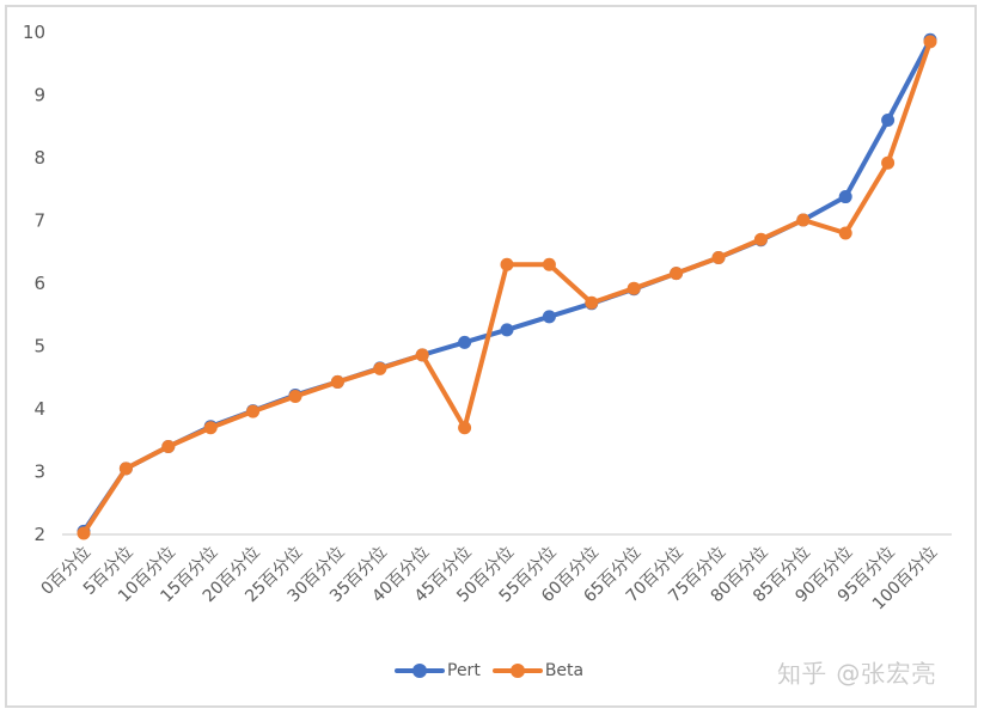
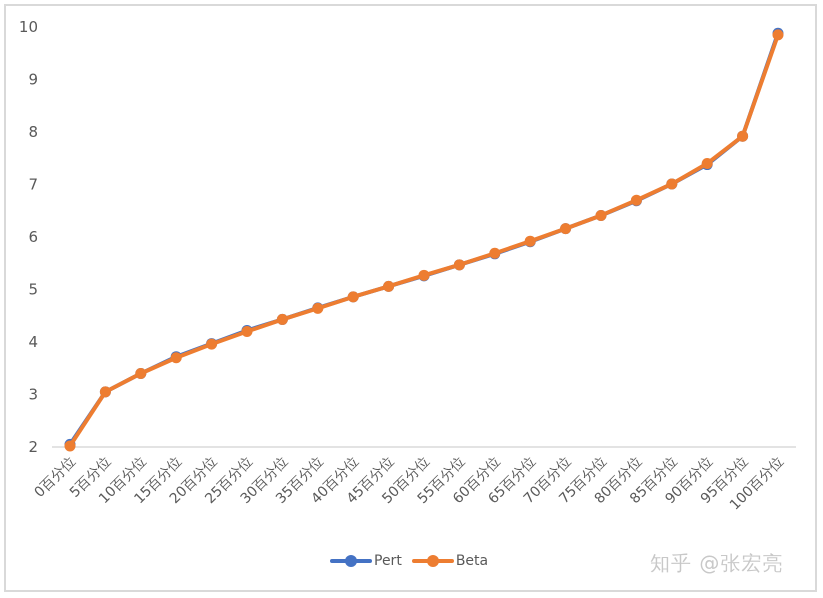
Beta/45百分位: 3.7 -> 5.1
Beta/50百分位: 6.3 -> 5.3
Beta/55百分位: 6.3 -> 5.5
Beta/90百分位: 6.8 -> 7.4
Pert/95百分位: 8.6 -> 7.9
